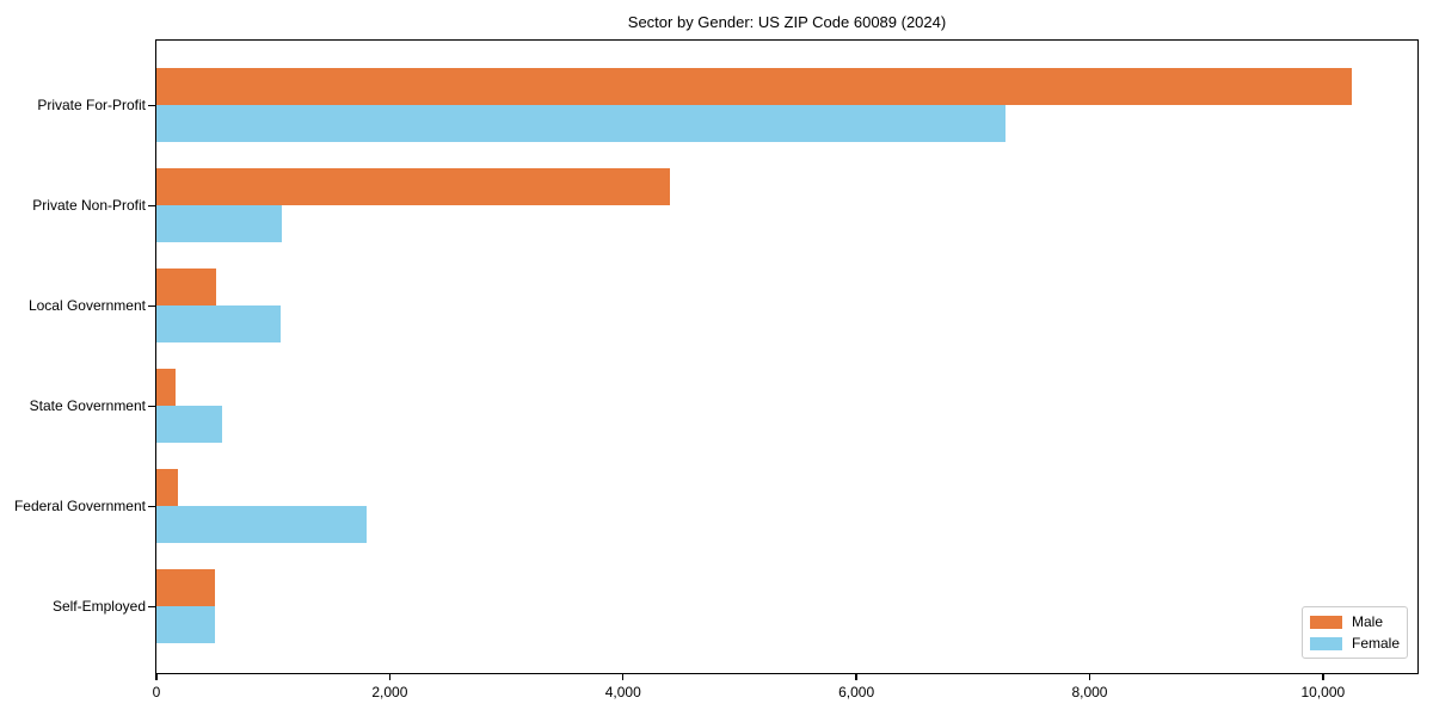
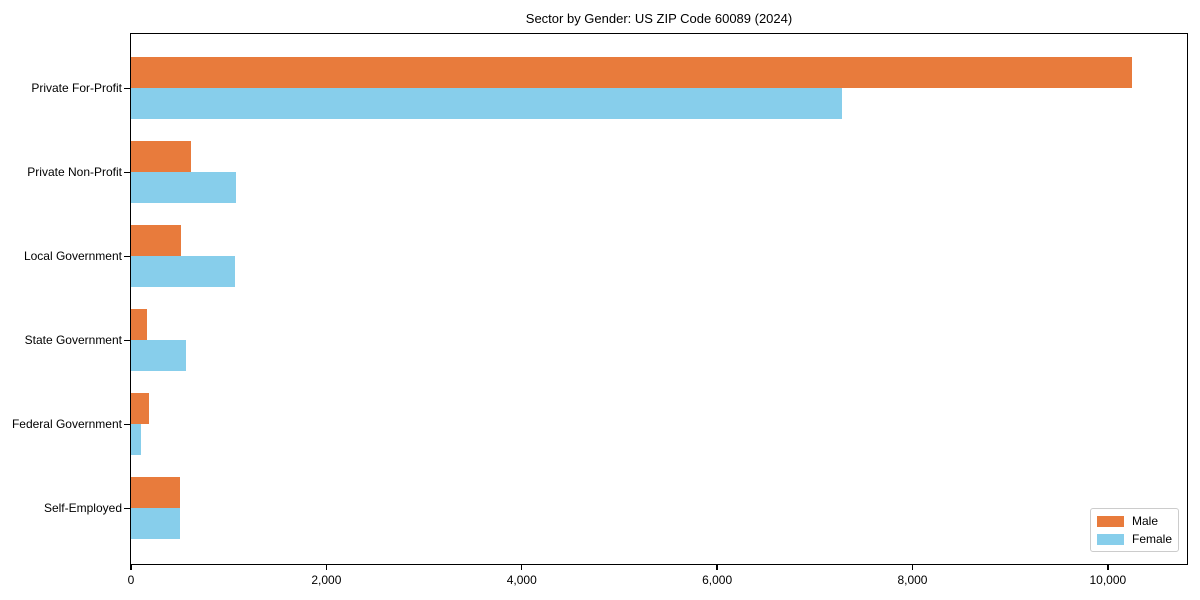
Male/Private Non-Profit: 4400 -> 600
Female/Federal Government: 1800 -> 100
